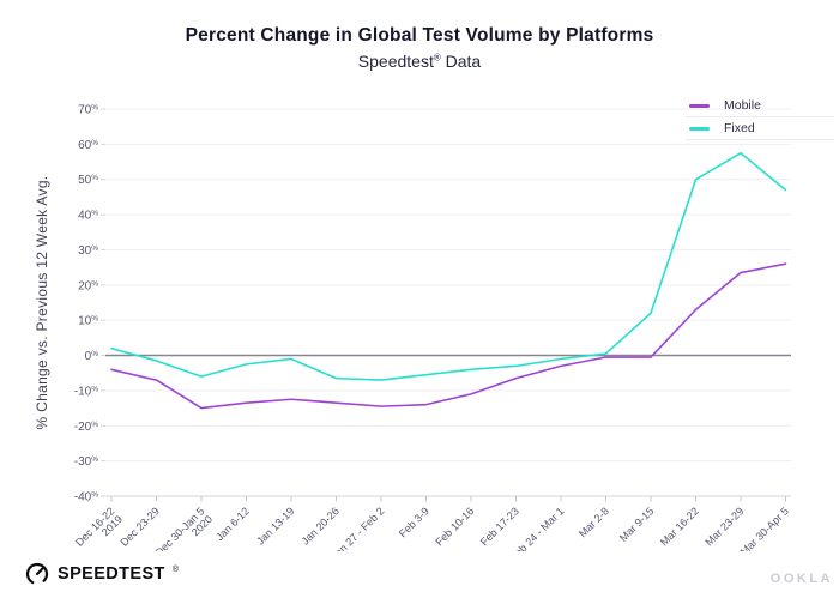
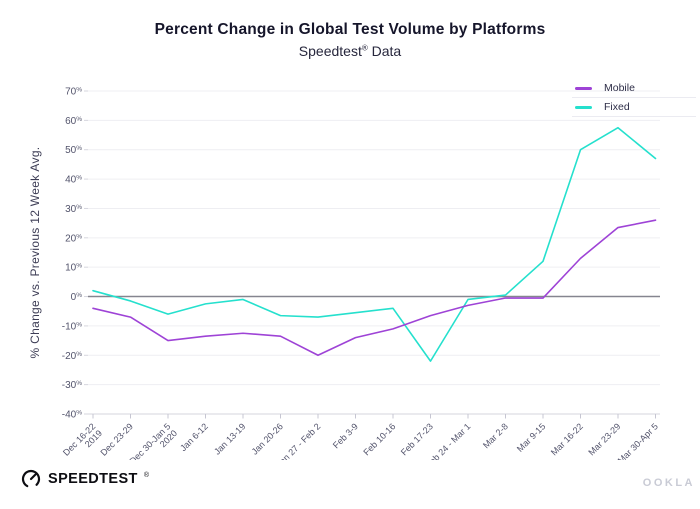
Mobile/Jan 27 - Feb 2: -14 -> -20
Fixed/Feb 17-23: -3 -> -22
